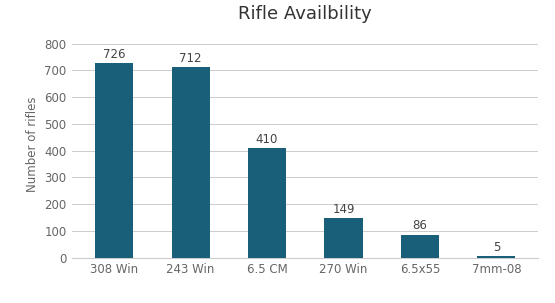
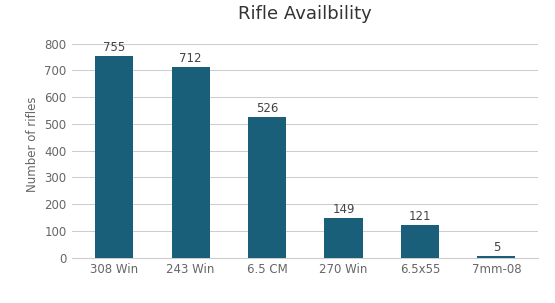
308 Win: 726 -> 755
6.5 CM: 410 -> 526
6.5x55: 86 -> 121
